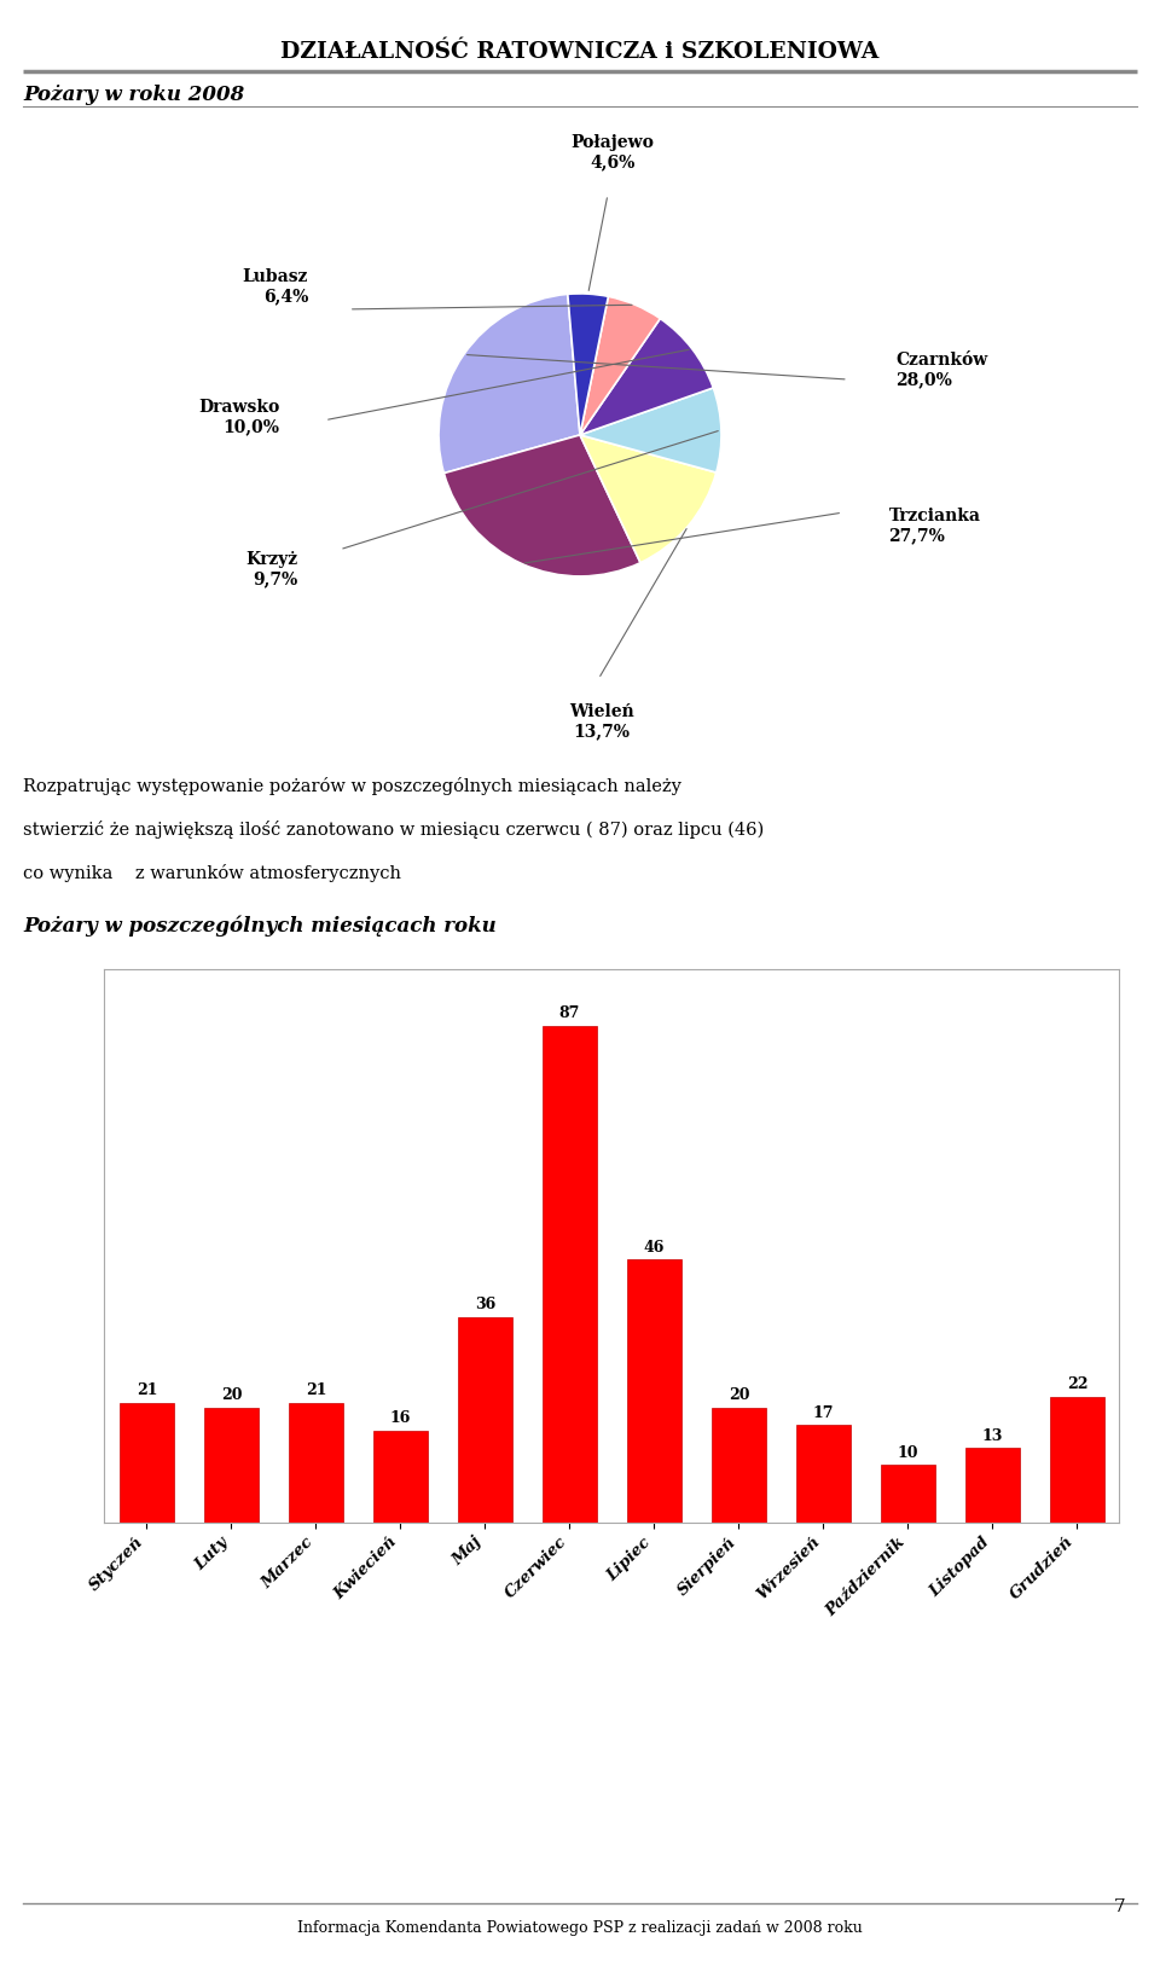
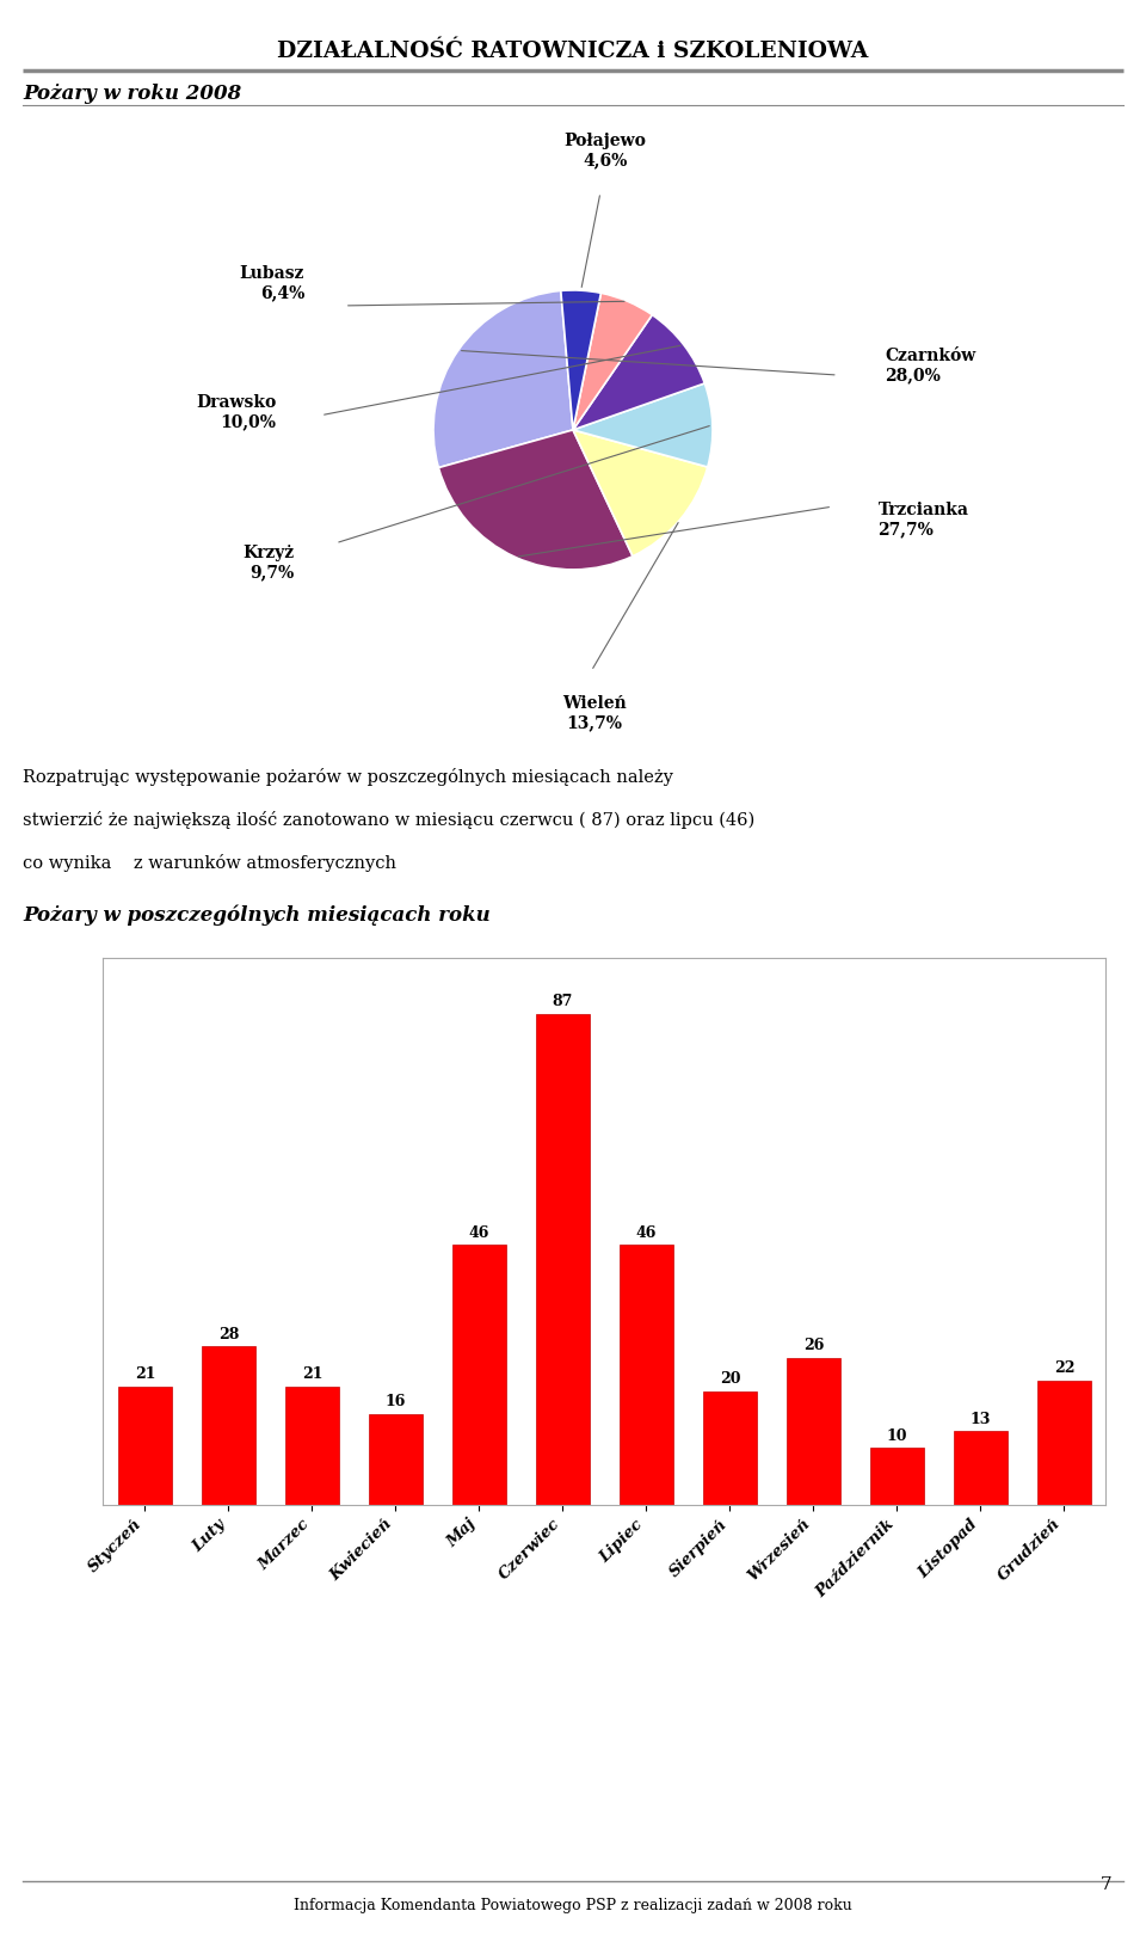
Luty: 20 -> 28
Maj: 36 -> 46
Wrzesień: 17 -> 26
